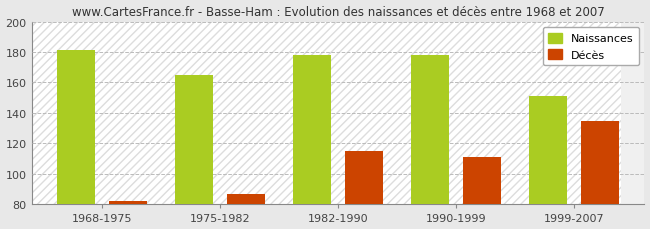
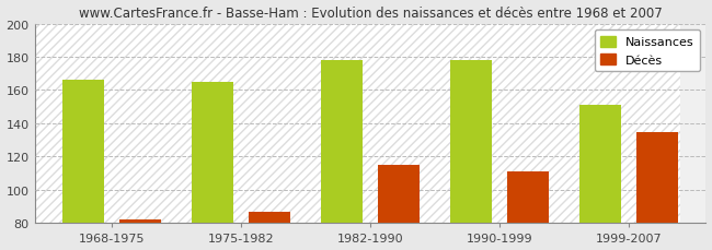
Naissances/1968-1975: 181 -> 166
